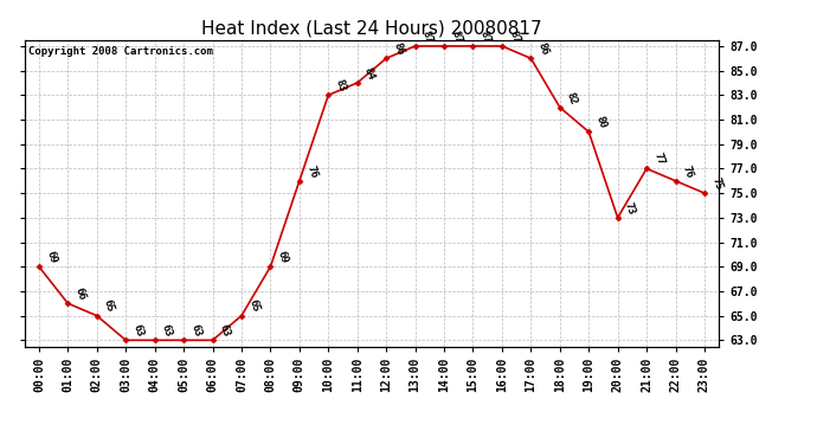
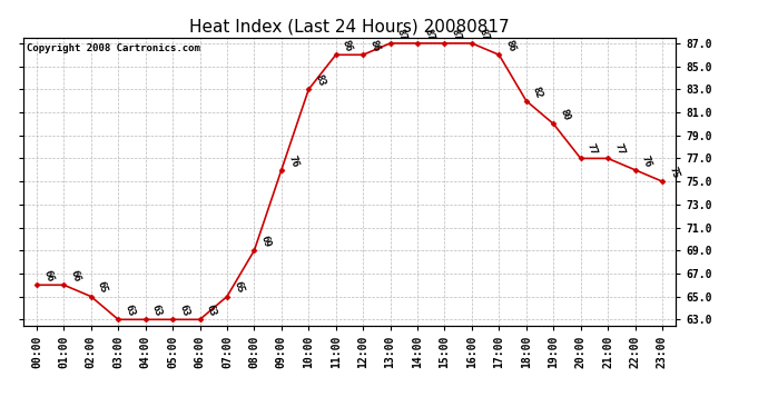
00:00: 69 -> 66
11:00: 84 -> 86
20:00: 73 -> 77
